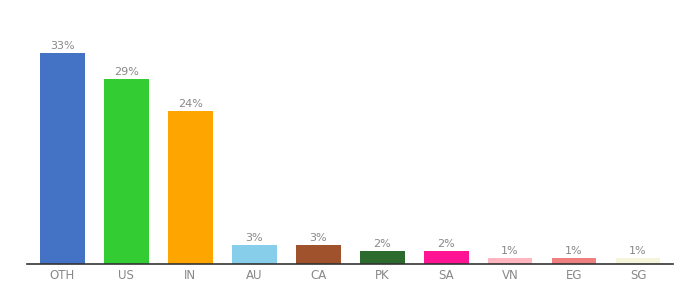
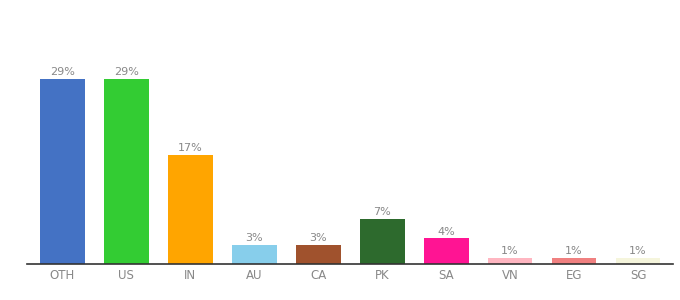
OTH: 33% -> 29%
IN: 24% -> 17%
PK: 2% -> 7%
SA: 2% -> 4%
